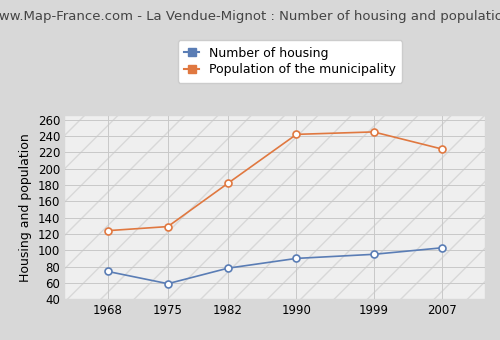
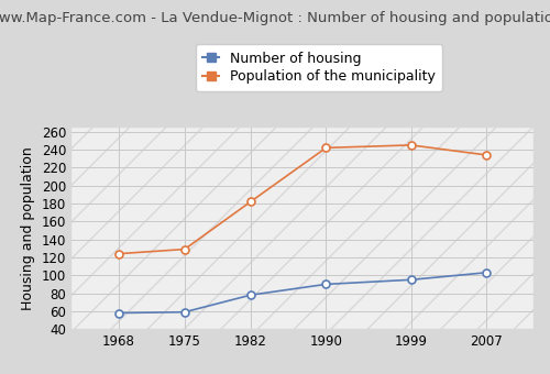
Number of housing/1968: 74 -> 58
Population of the municipality/2007: 224 -> 234
